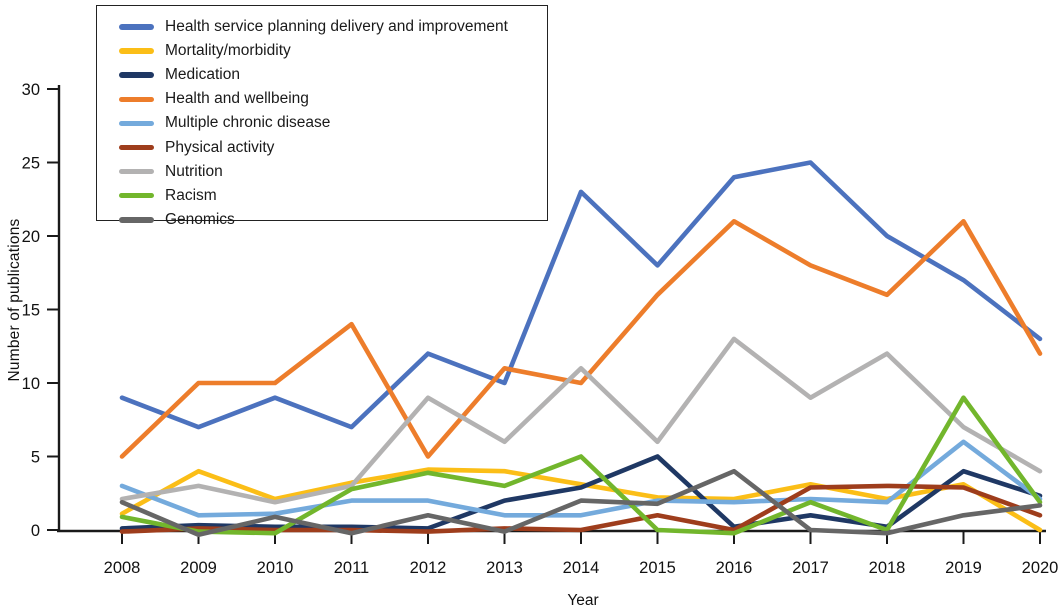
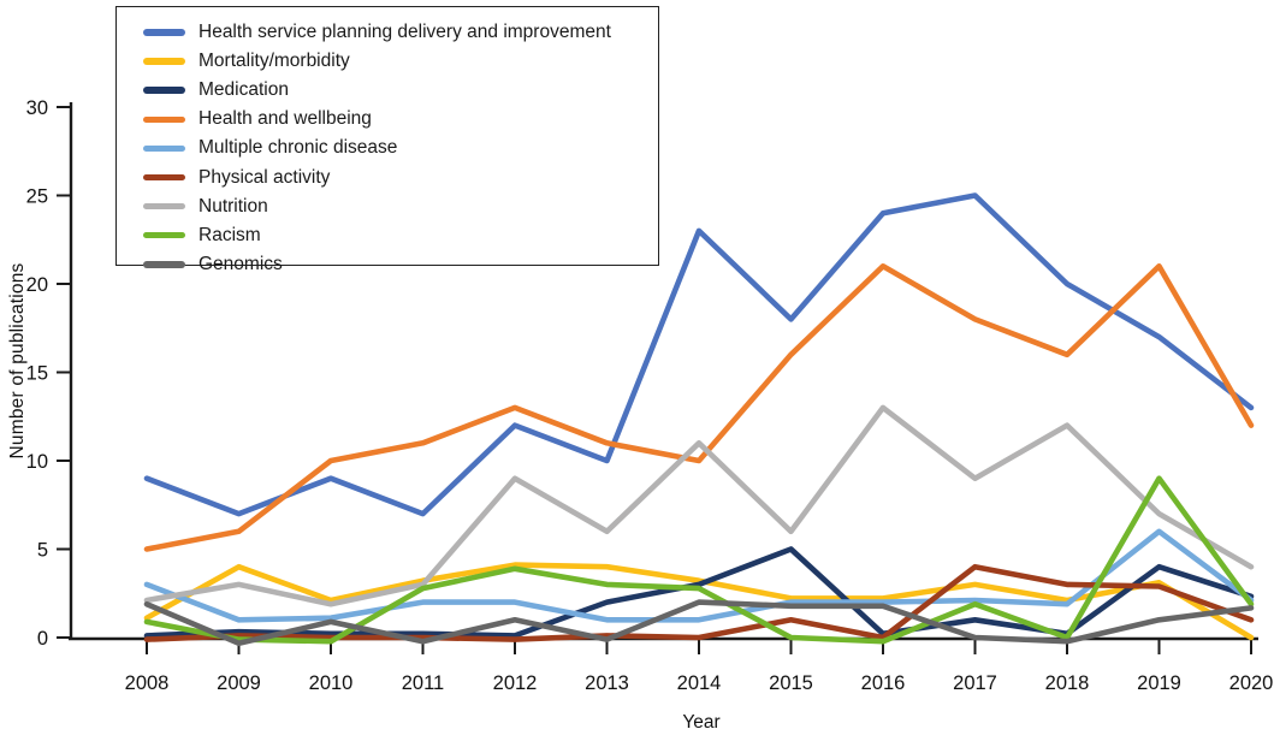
Health and wellbeing/2009: 10 -> 6
Health and wellbeing/2011: 14 -> 11
Health and wellbeing/2012: 5 -> 13
Racism/2014: 5 -> 3
Genomics/2016: 4 -> 2
Physical activity/2017: 3 -> 4
